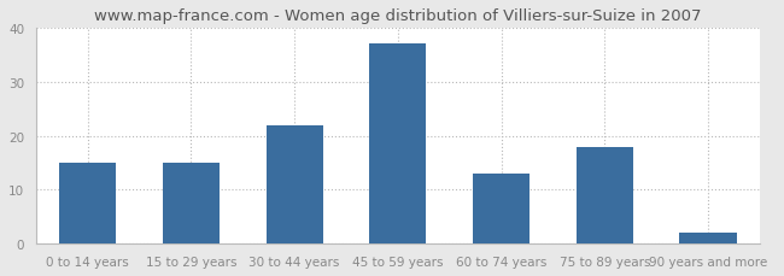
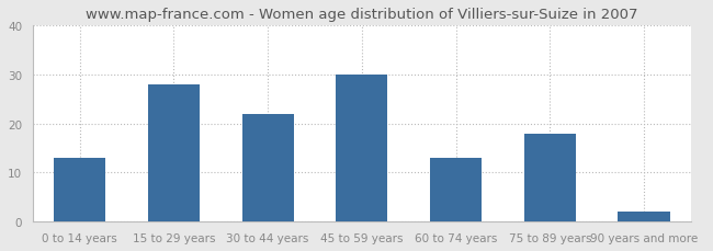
0 to 14 years: 15 -> 13
15 to 29 years: 15 -> 28
45 to 59 years: 37 -> 30
